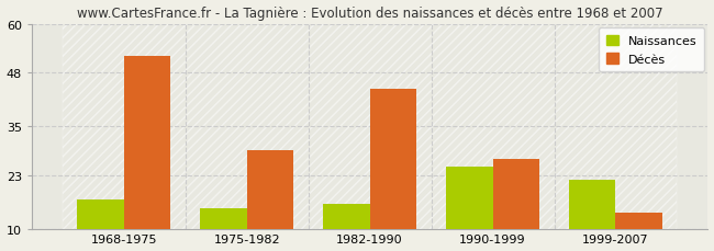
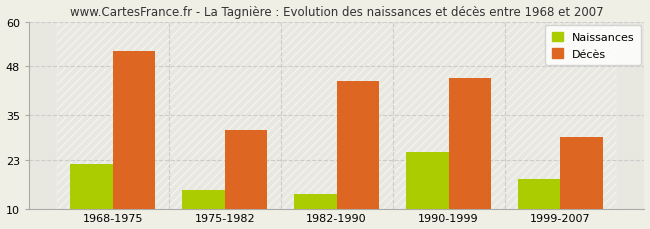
Naissances/1968-1975: 17 -> 22
Décès/1975-1982: 29 -> 31
Naissances/1982-1990: 16 -> 14
Décès/1990-1999: 27 -> 45
Naissances/1999-2007: 22 -> 18
Décès/1999-2007: 14 -> 29
